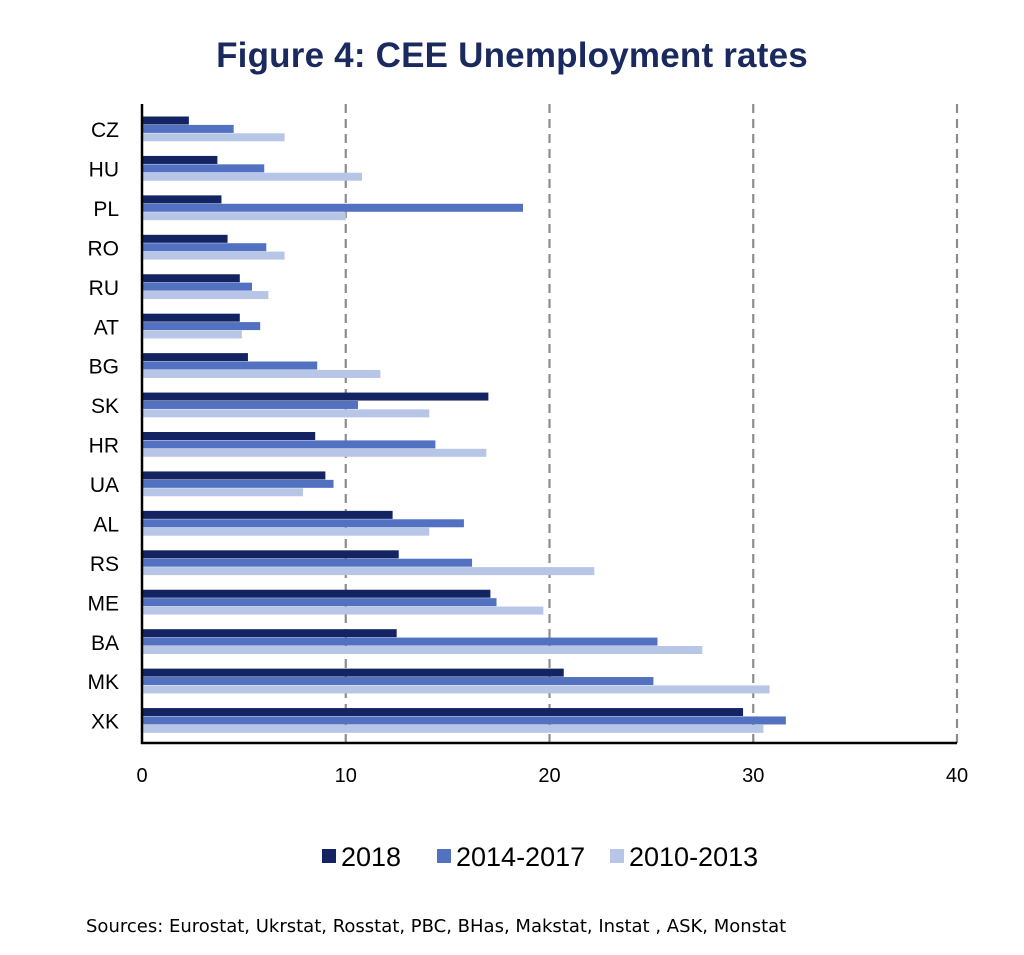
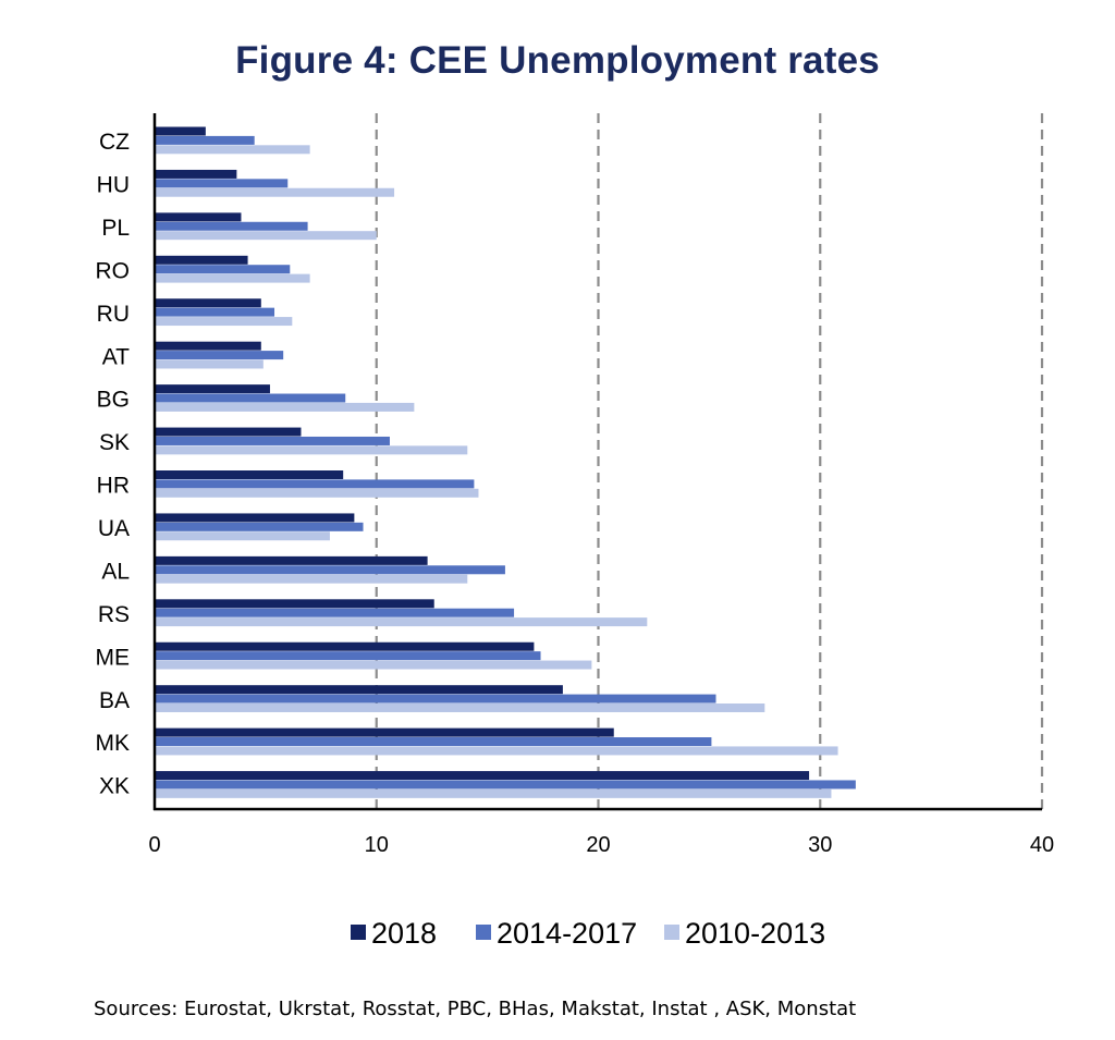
2014-2017/PL: 18.7 -> 6.9
2018/SK: 17.0 -> 6.6
2010-2013/HR: 16.9 -> 14.6
2018/BA: 12.5 -> 18.4
